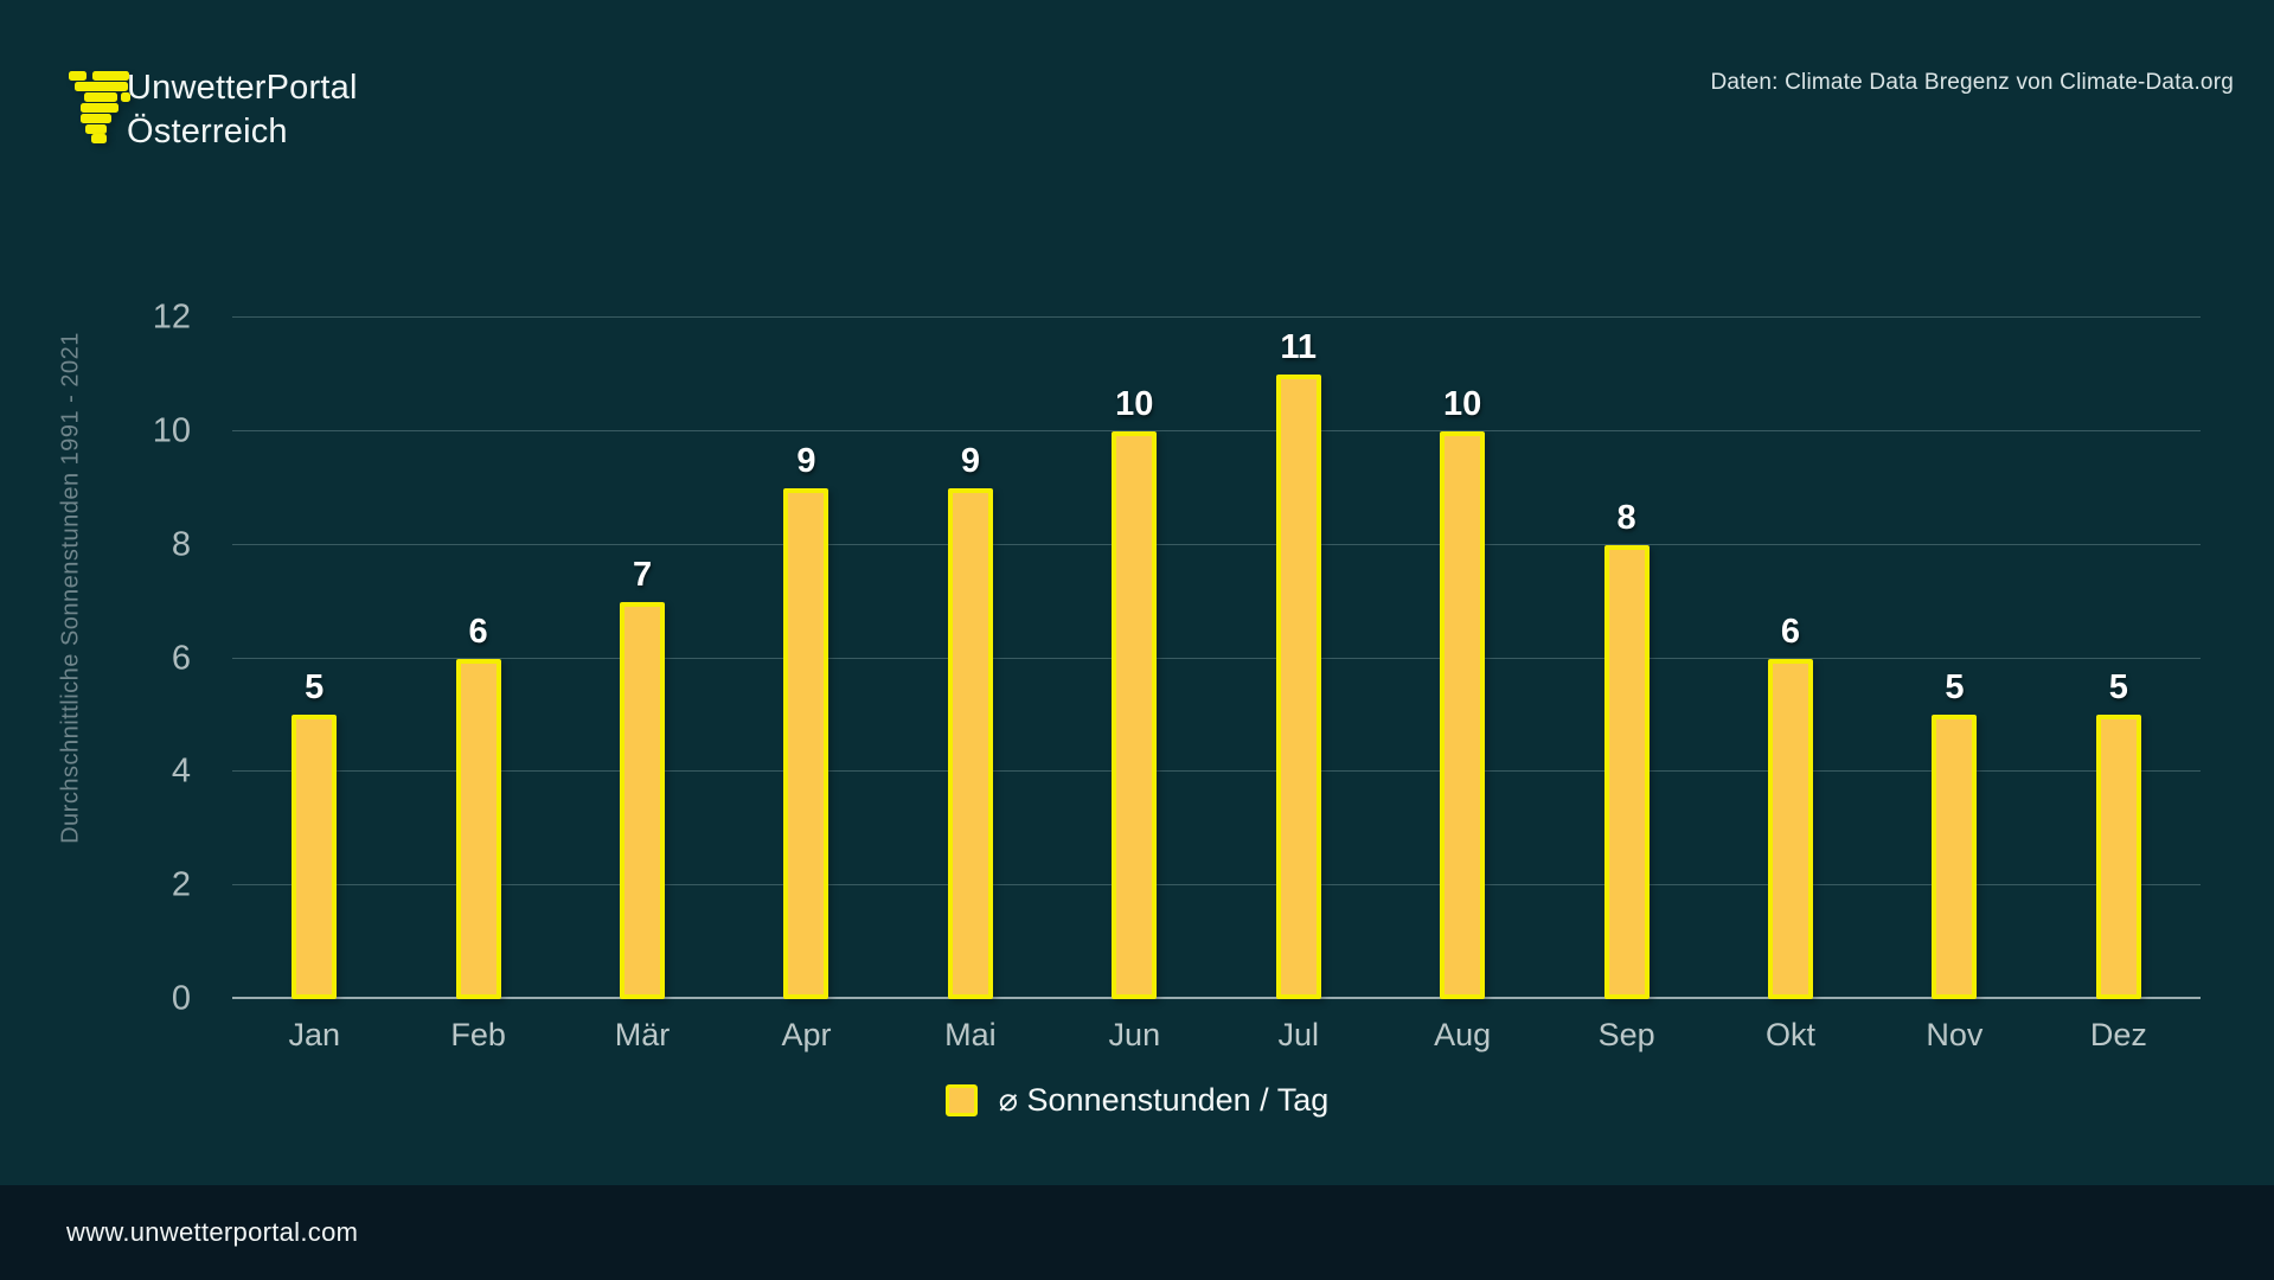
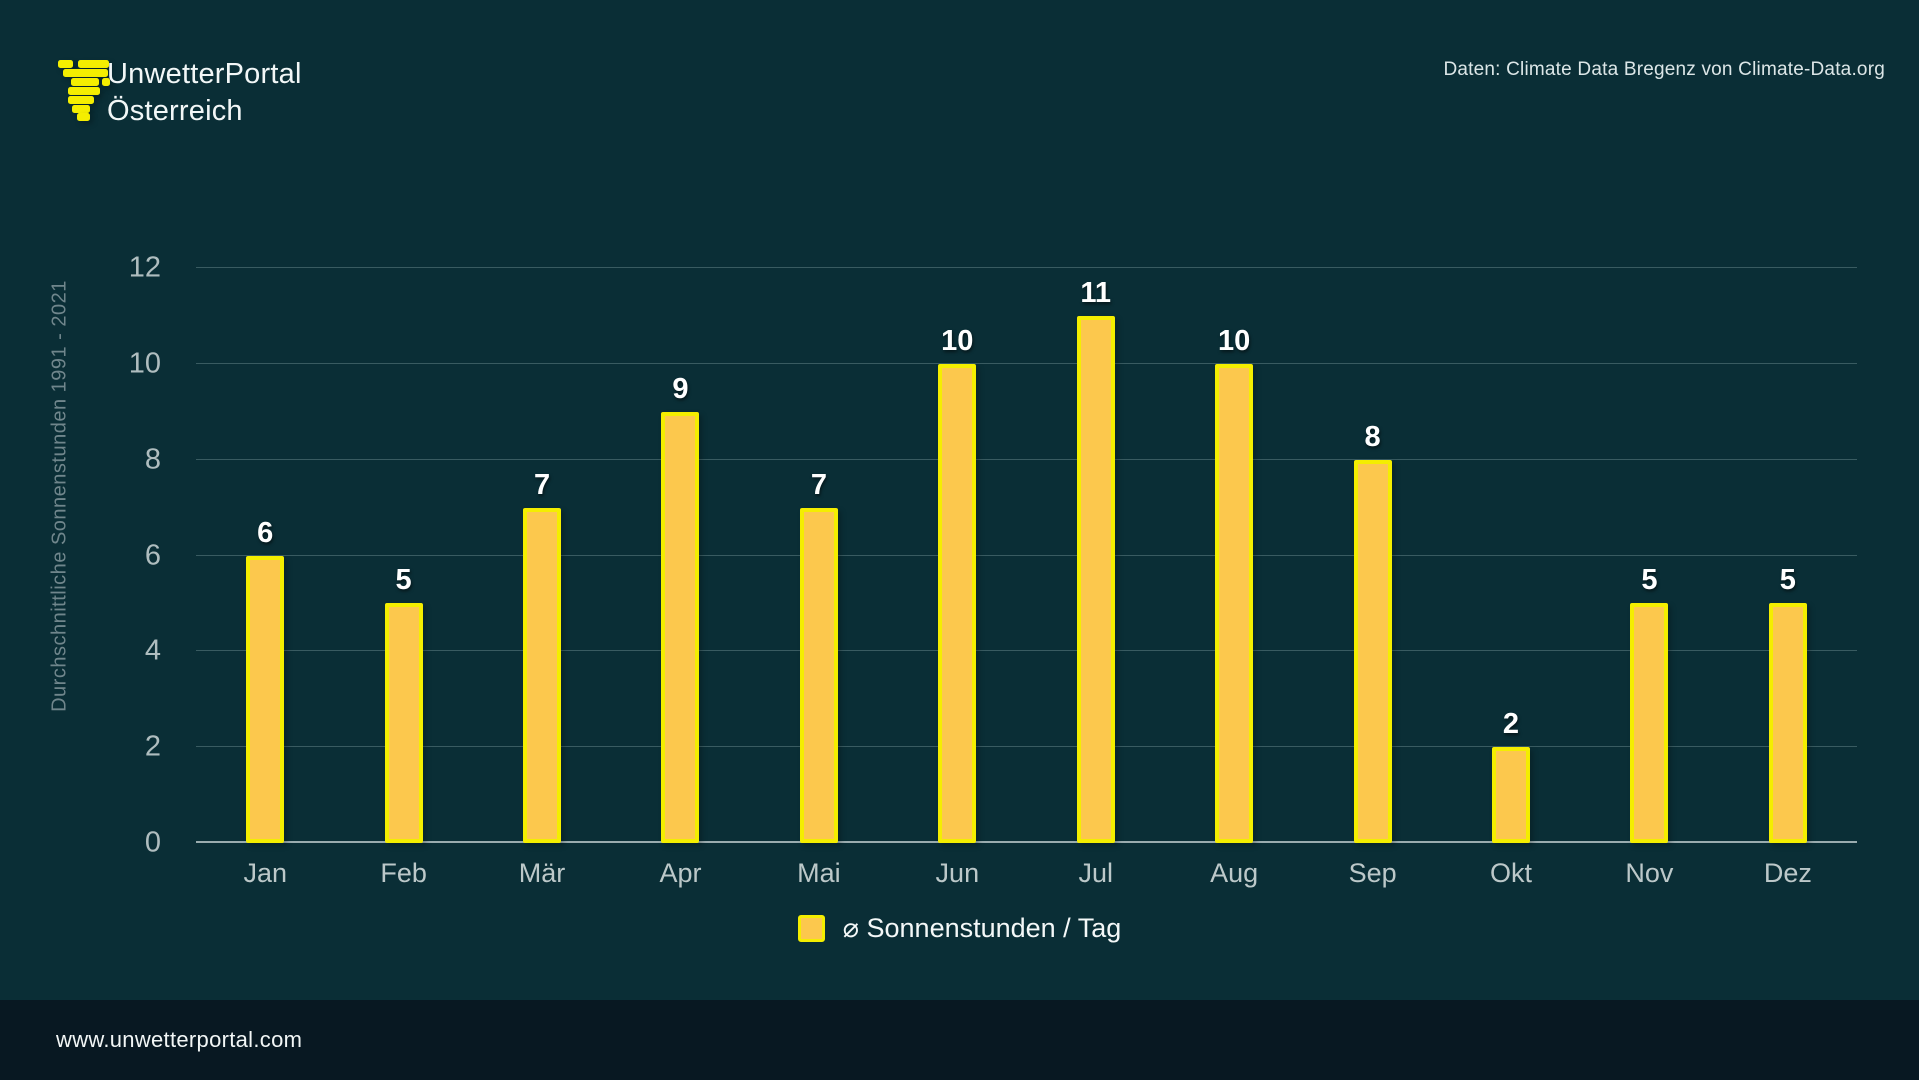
Jan: 5 -> 6
Feb: 6 -> 5
Mai: 9 -> 7
Okt: 6 -> 2
